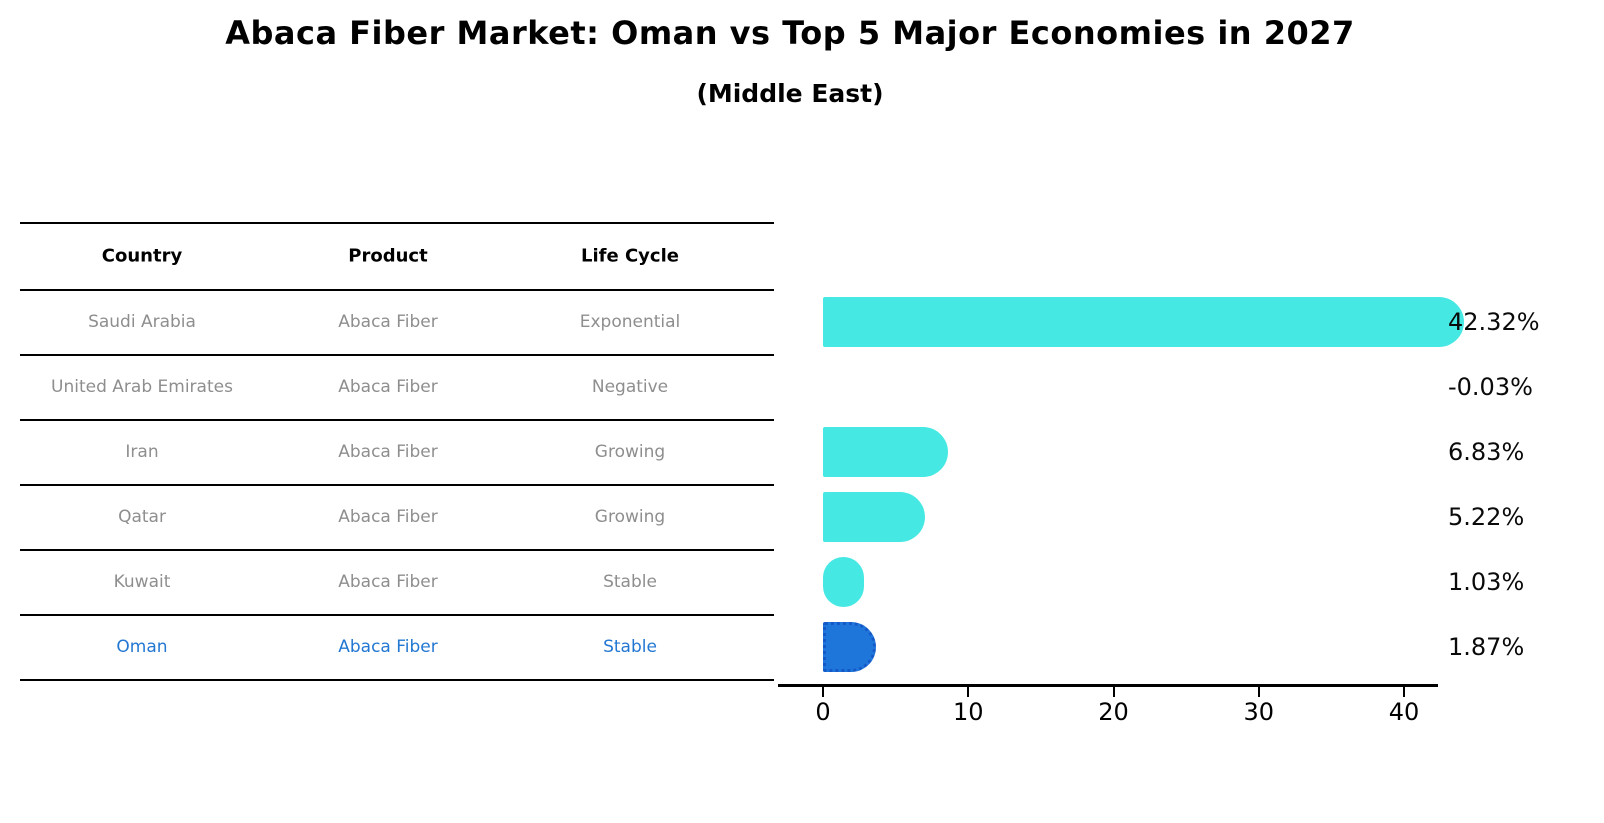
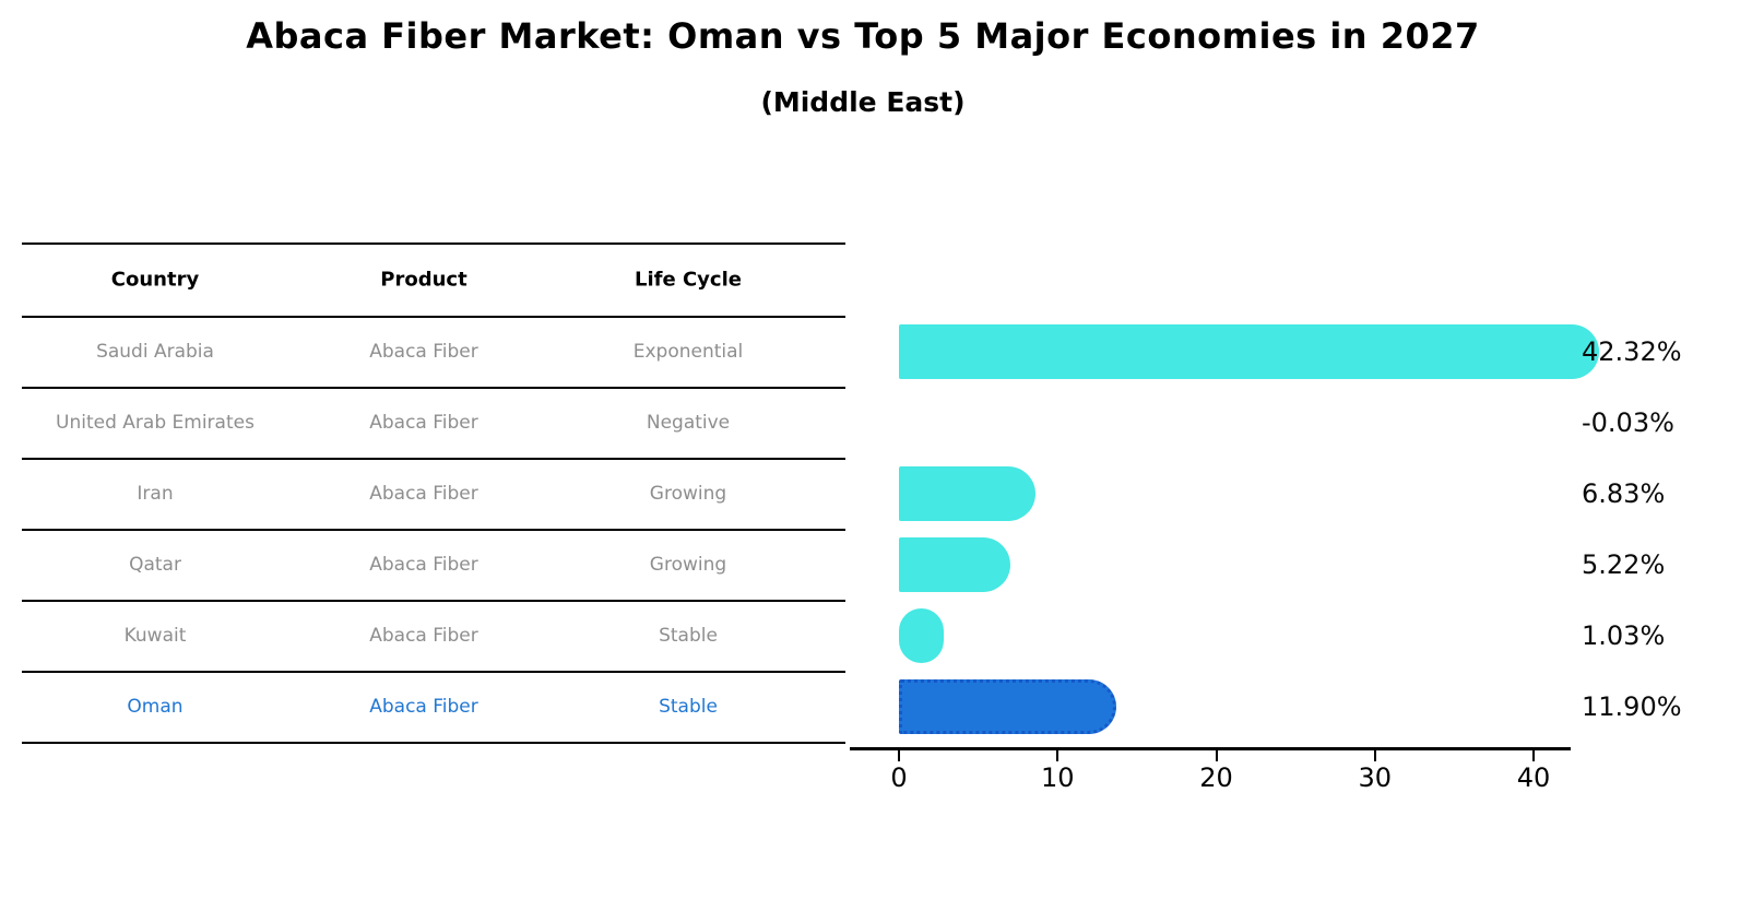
Oman: 1.87% -> 11.90%
